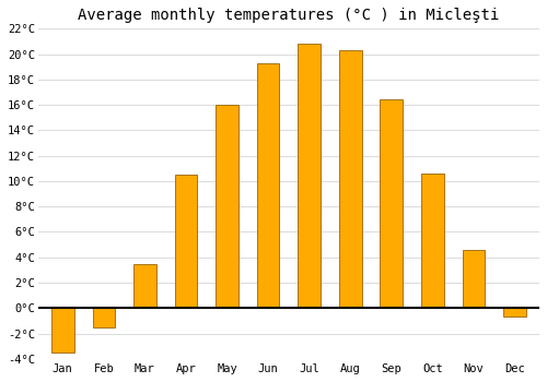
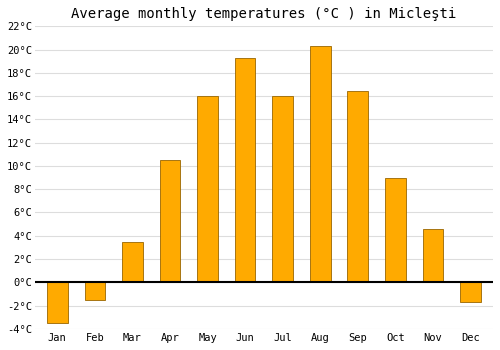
Jul: 20.8°C -> 16.0°C
Oct: 10.6°C -> 9.0°C
Dec: -0.7°C -> -1.7°C
